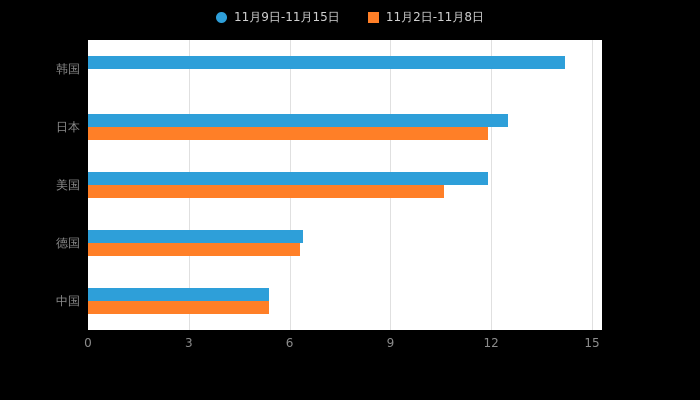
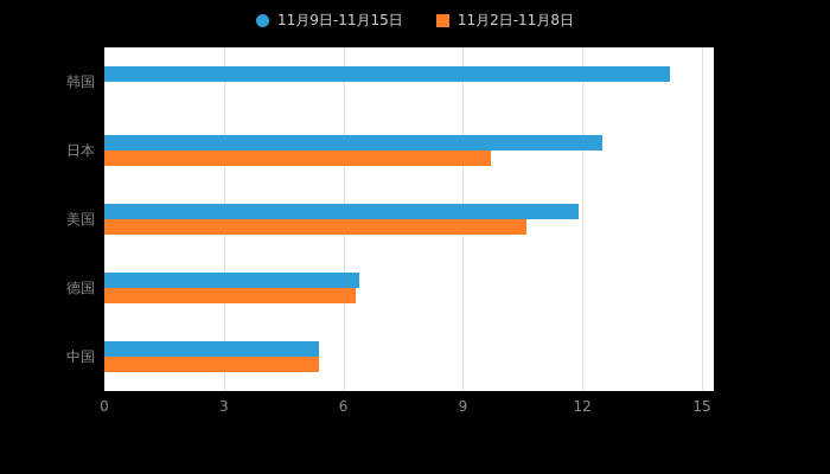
11月2日-11月8日/日本: 11.9 -> 9.7
